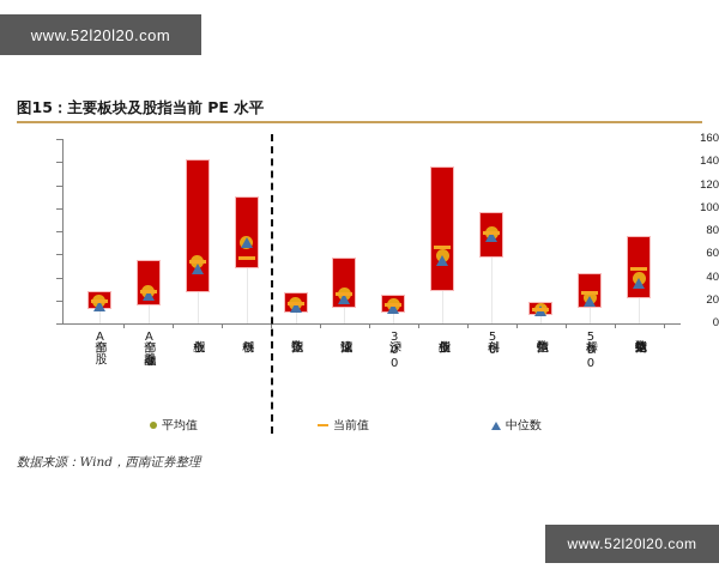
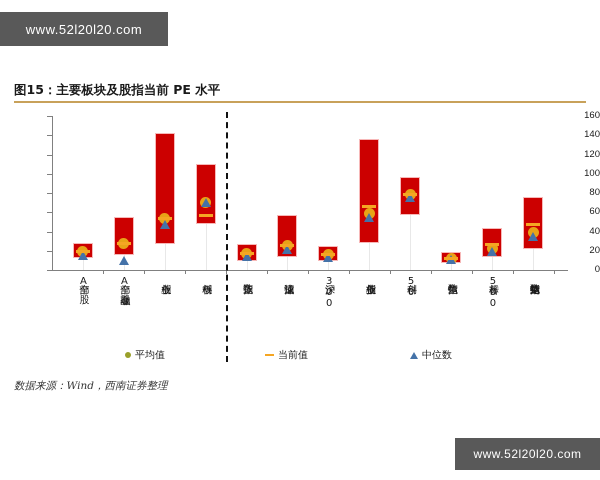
中位数/全部A股非金融: 20 -> 10
